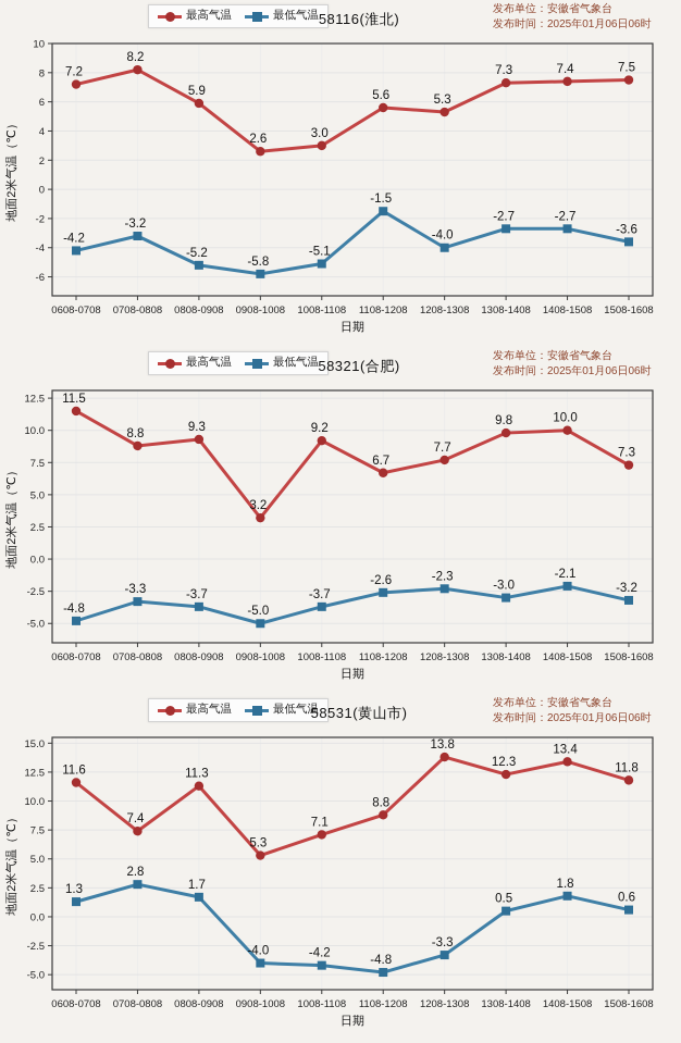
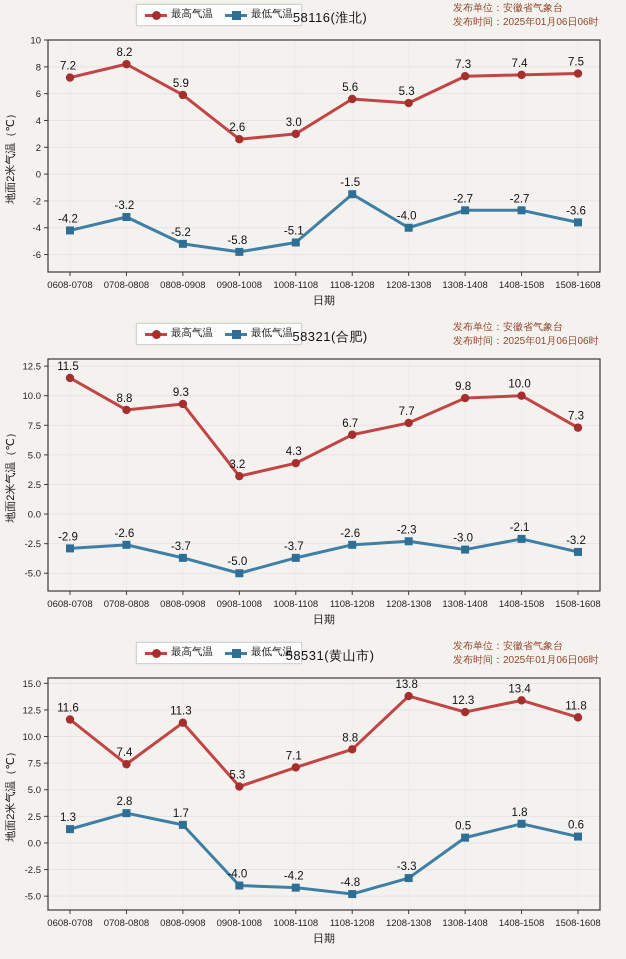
58321(合肥)/最低气温/0608-0708: -4.8 -> -2.9
58321(合肥)/最低气温/0708-0808: -3.3 -> -2.6
58321(合肥)/最高气温/1008-1108: 9.2 -> 4.3
